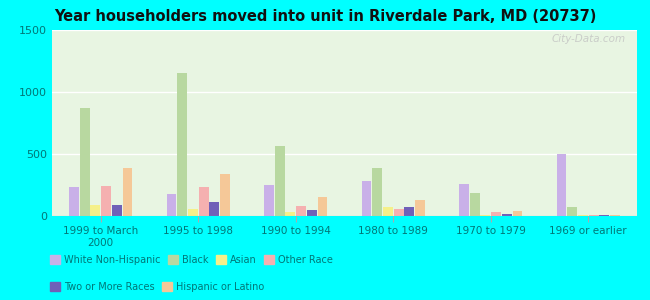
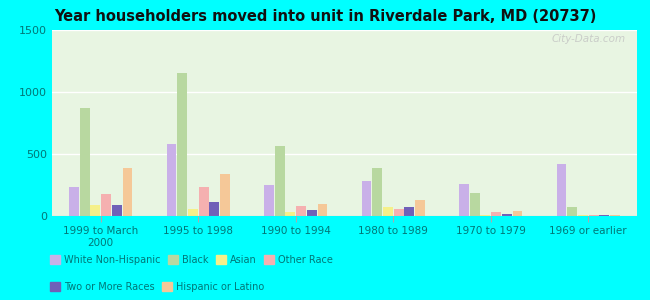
Other Race/1999 to March 2000: 240 -> 180
White Non-Hispanic/1995 to 1998: 180 -> 580
Hispanic or Latino/1990 to 1994: 160 -> 100
White Non-Hispanic/1969 or earlier: 500 -> 420
